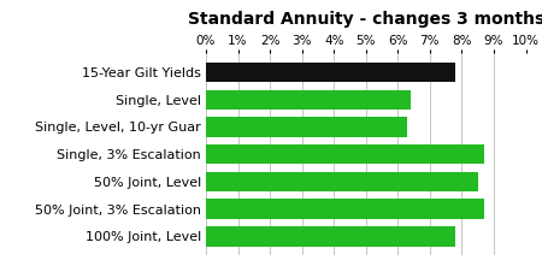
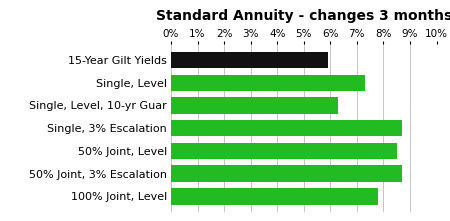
15-Year Gilt Yields: 7.8% -> 5.9%
Single, Level: 6.4% -> 7.3%
